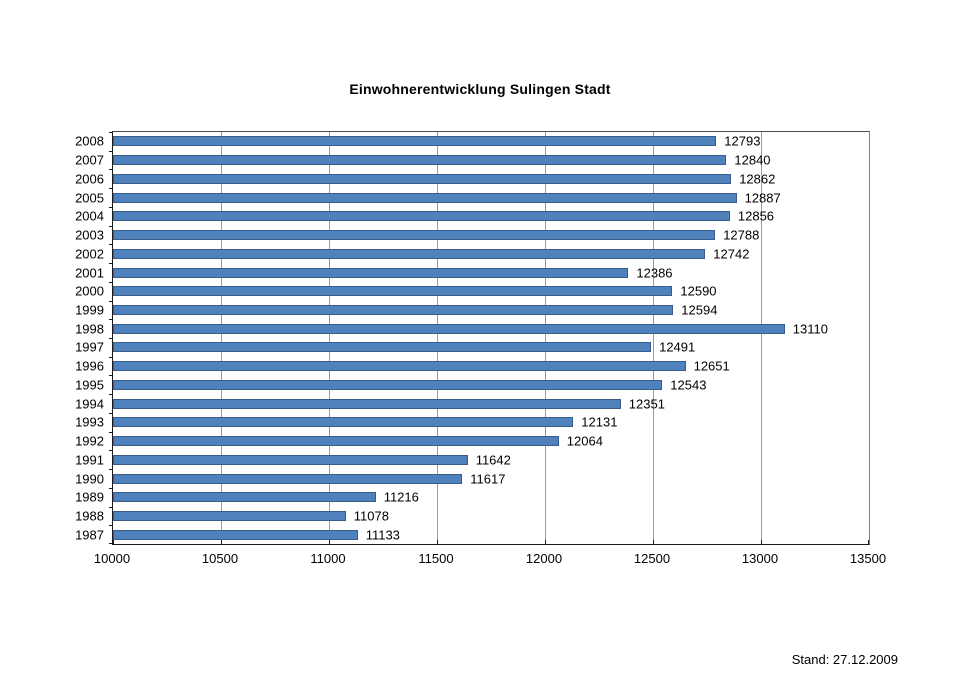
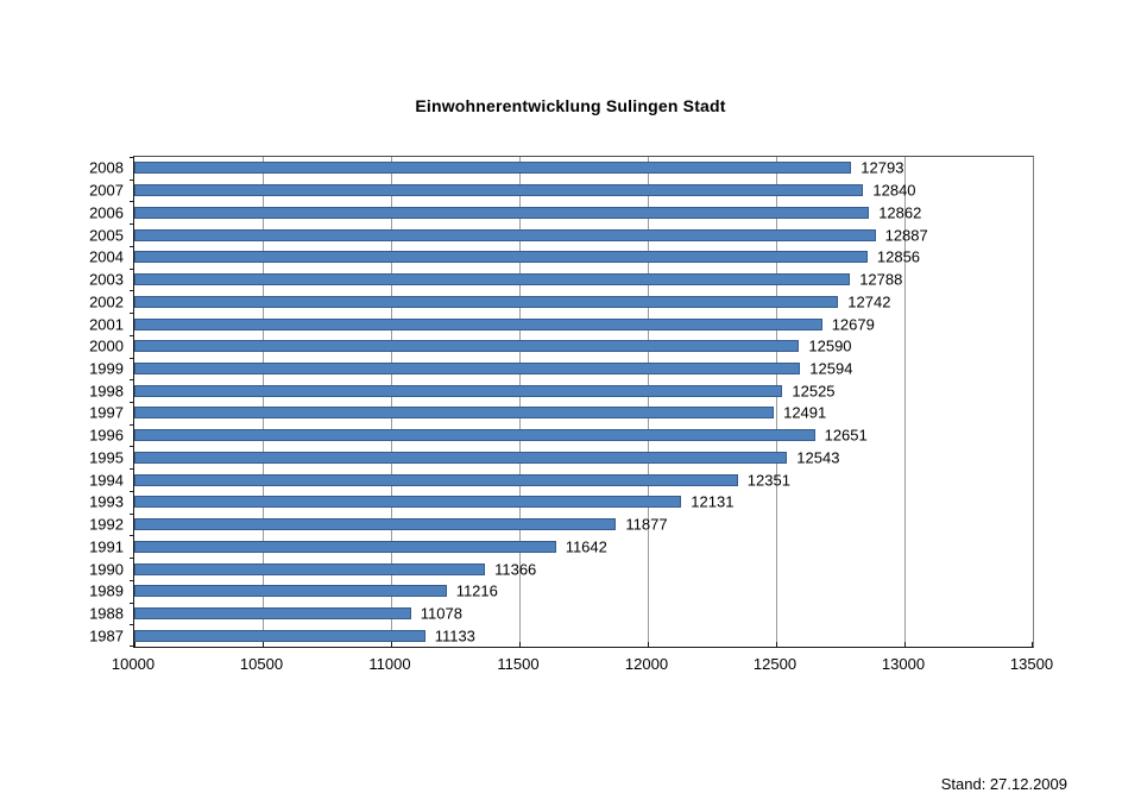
2001: 12386 -> 12679
1998: 13110 -> 12525
1992: 12064 -> 11877
1990: 11617 -> 11366
